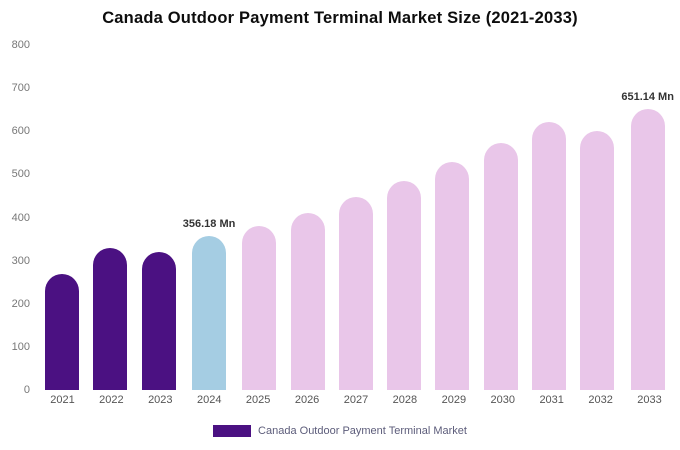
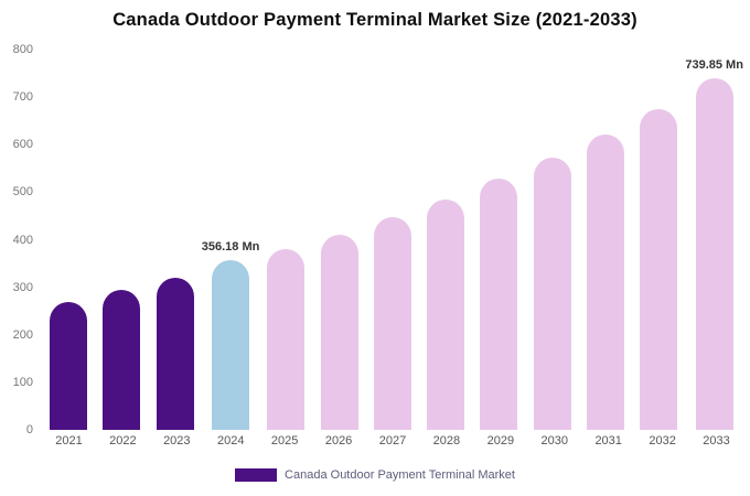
2022: 330 -> 300
2032: 600 -> 680
2033: 651.14 -> 739.85
